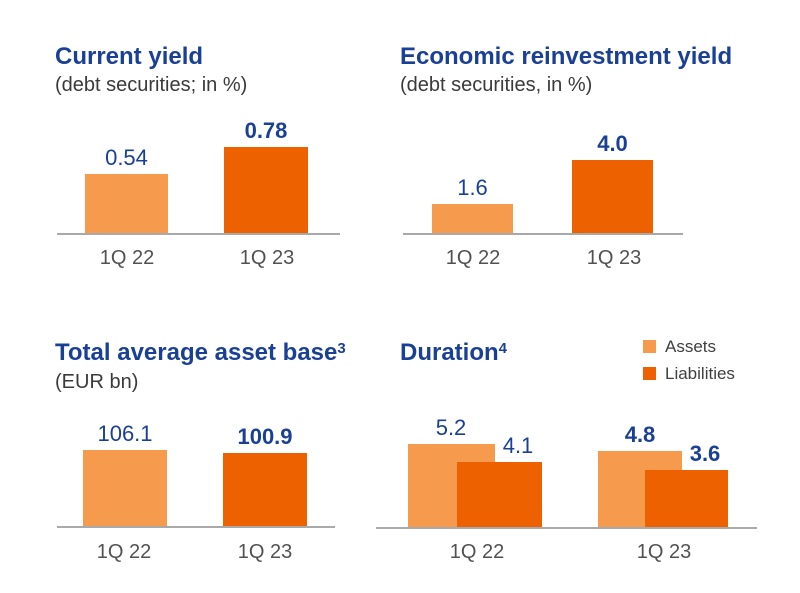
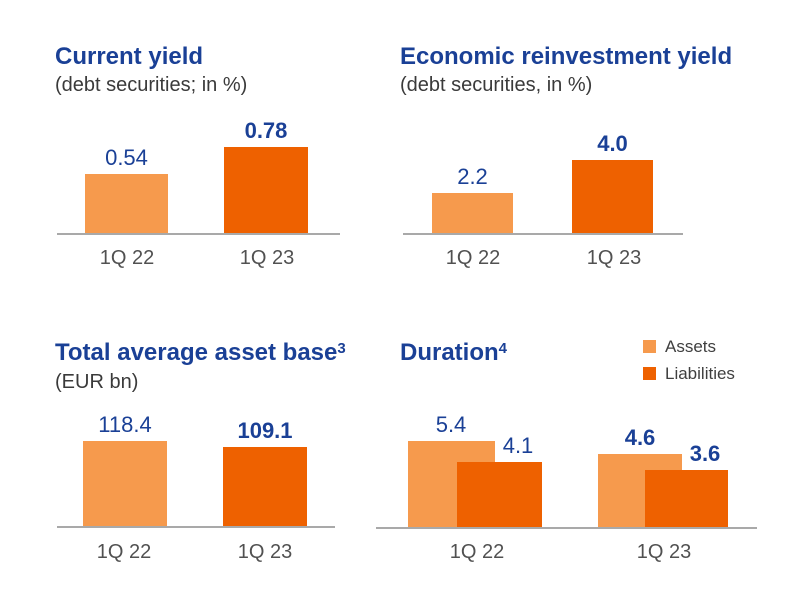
Economic reinvestment yield/1Q 22: 1.6 -> 2.2
Total average asset base/1Q 22: 106.1 -> 118.4
Total average asset base/1Q 23: 100.9 -> 109.1
Duration/Assets/1Q 22: 5.2 -> 5.4
Duration/Assets/1Q 23: 4.8 -> 4.6
